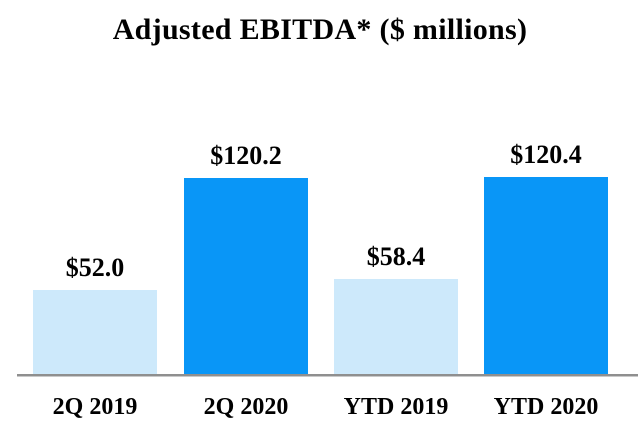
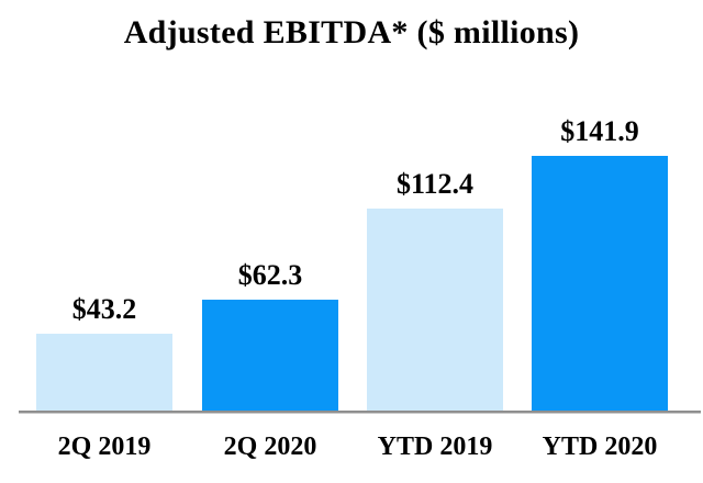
2Q 2019: $52.0 -> $43.2
2Q 2020: $120.2 -> $62.3
YTD 2019: $58.4 -> $112.4
YTD 2020: $120.4 -> $141.9
